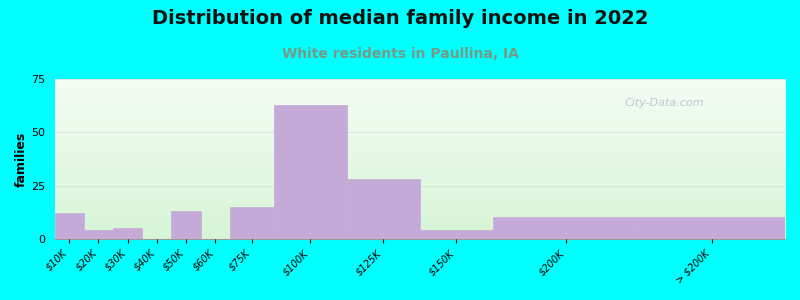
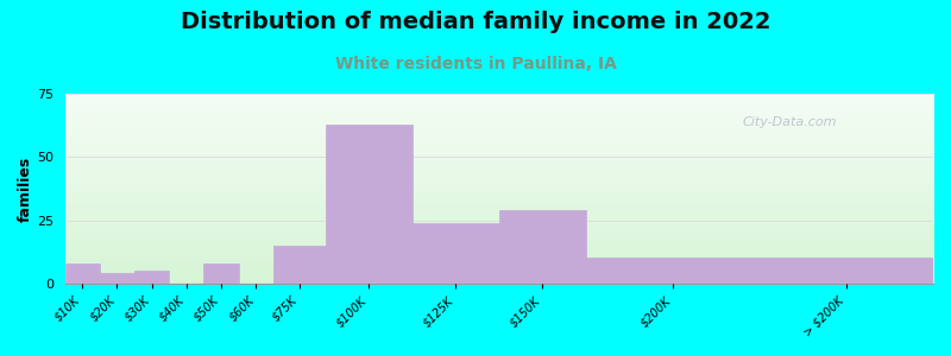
$10K: 12 -> 8
$50K: 13 -> 8
$125K: 28 -> 24
$150K: 4 -> 29
